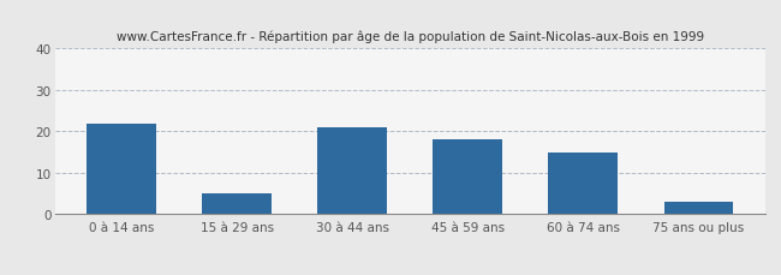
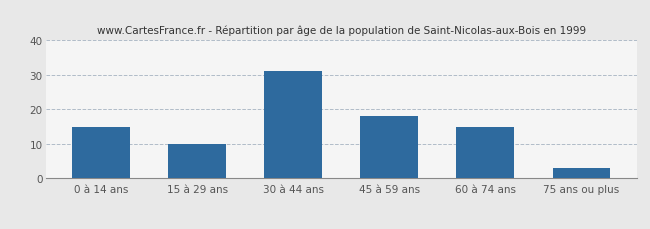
0 à 14 ans: 22 -> 15
15 à 29 ans: 5 -> 10
30 à 44 ans: 21 -> 31
